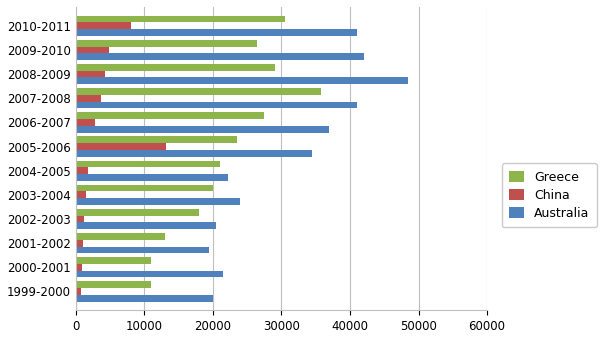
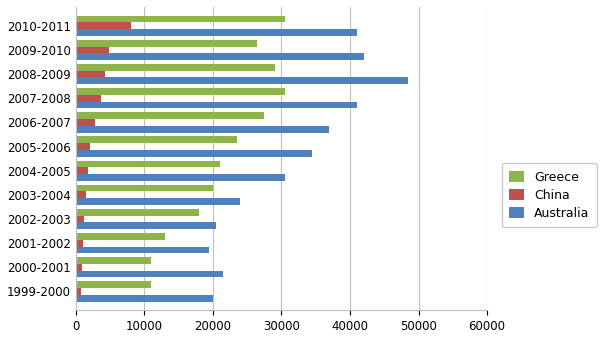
Greece/2007-2008: 35800 -> 30500
China/2005-2006: 13200 -> 2100
Australia/2004-2005: 22200 -> 30500
